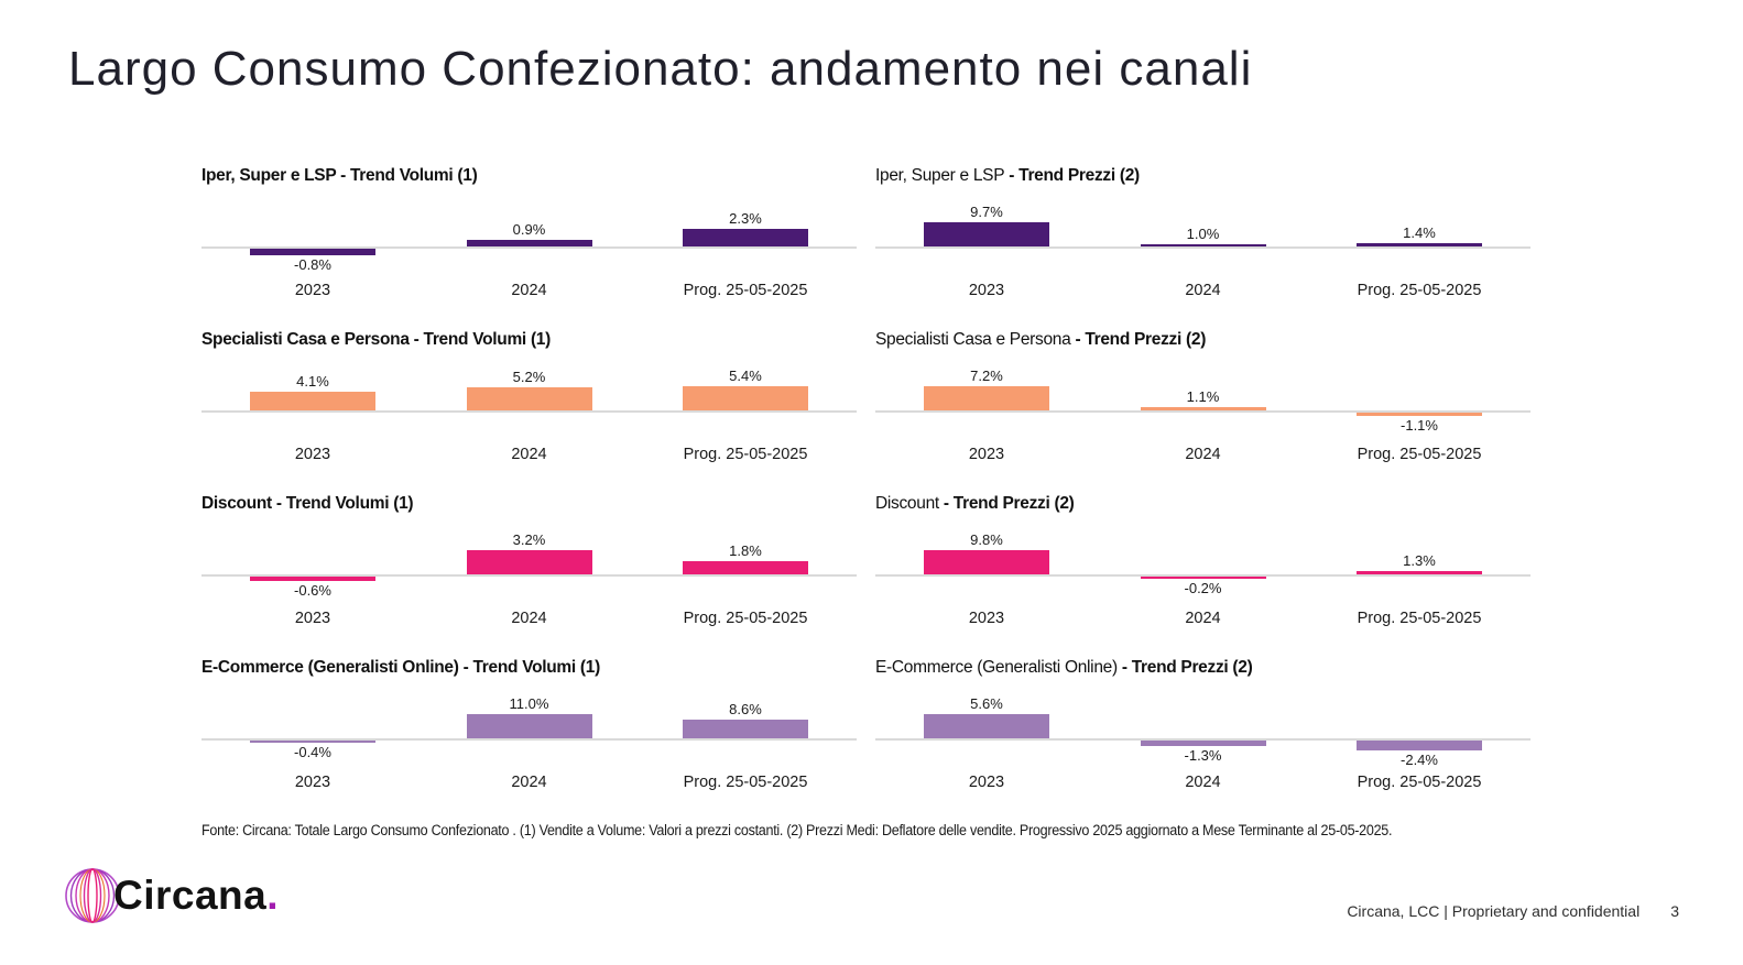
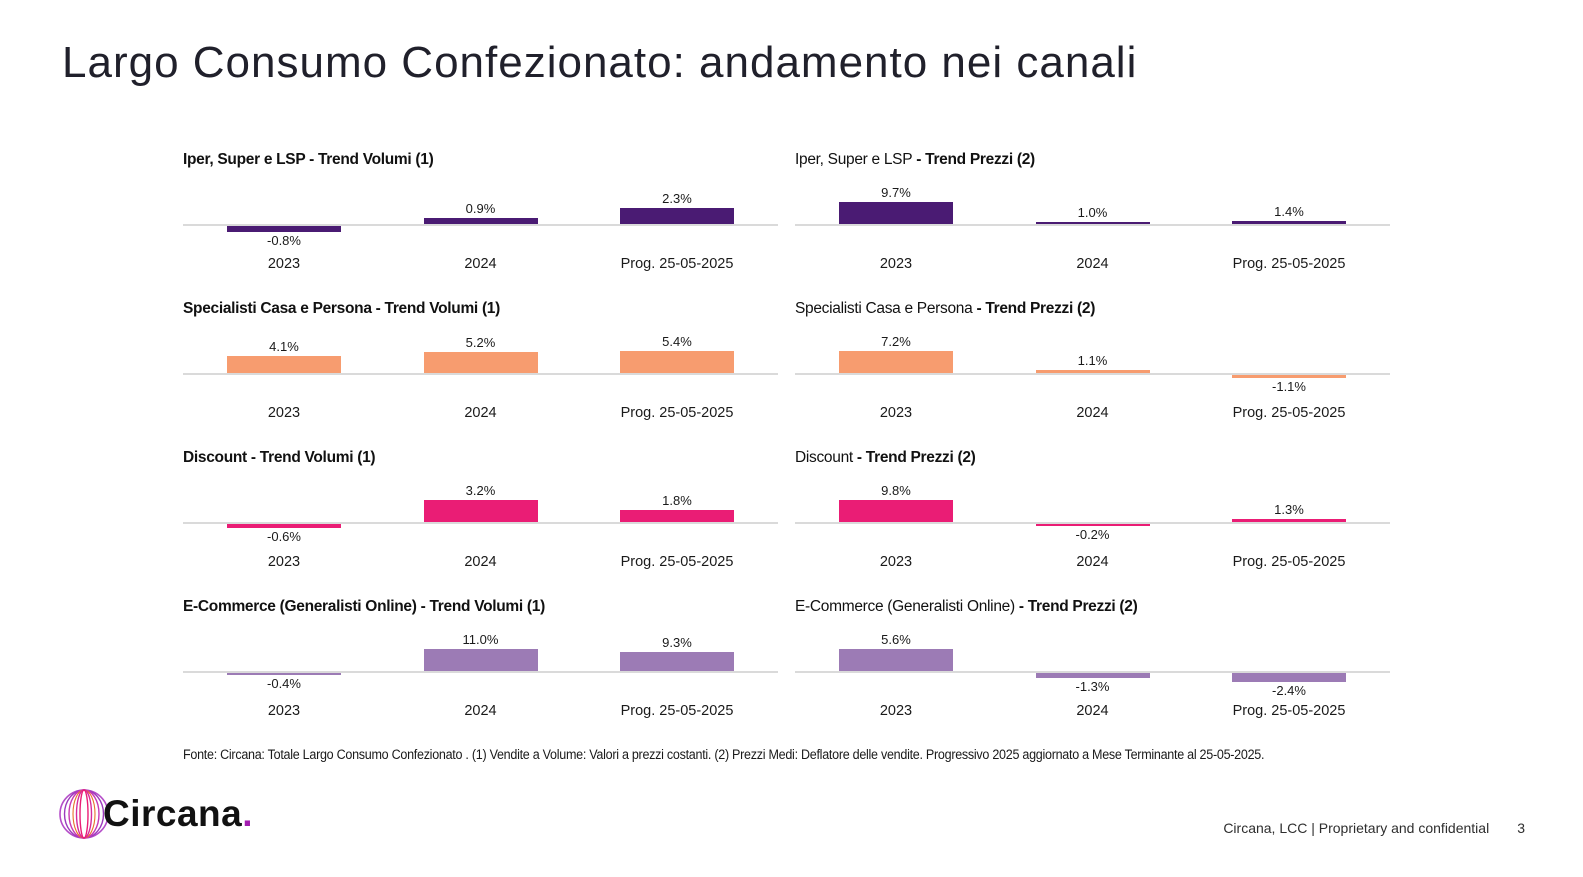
E-Commerce (Generalisti Online) - Trend Volumi (1)/Prog. 25-05-2025: 8.6% -> 9.3%
